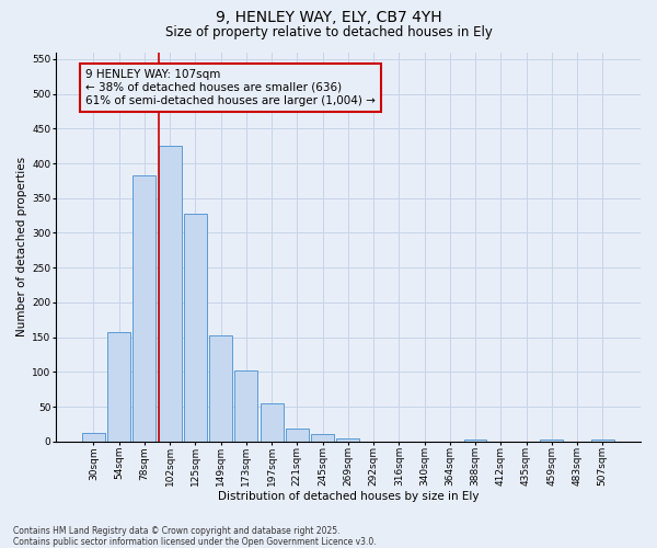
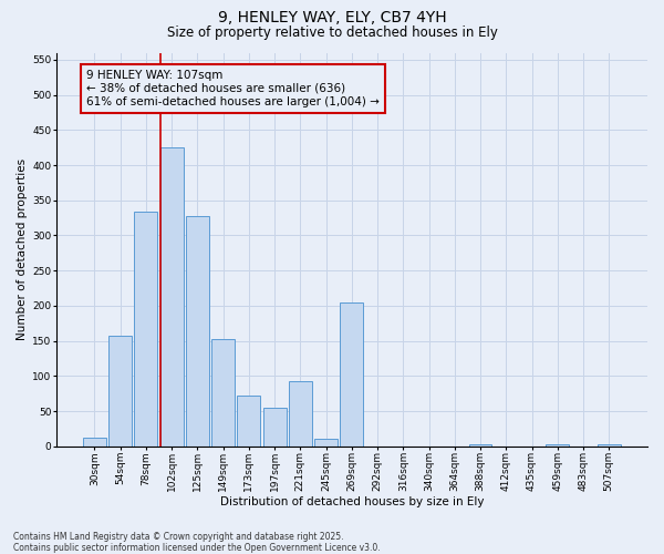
78sqm: 383 -> 334
173sqm: 102 -> 72
221sqm: 18 -> 92
269sqm: 5 -> 204
